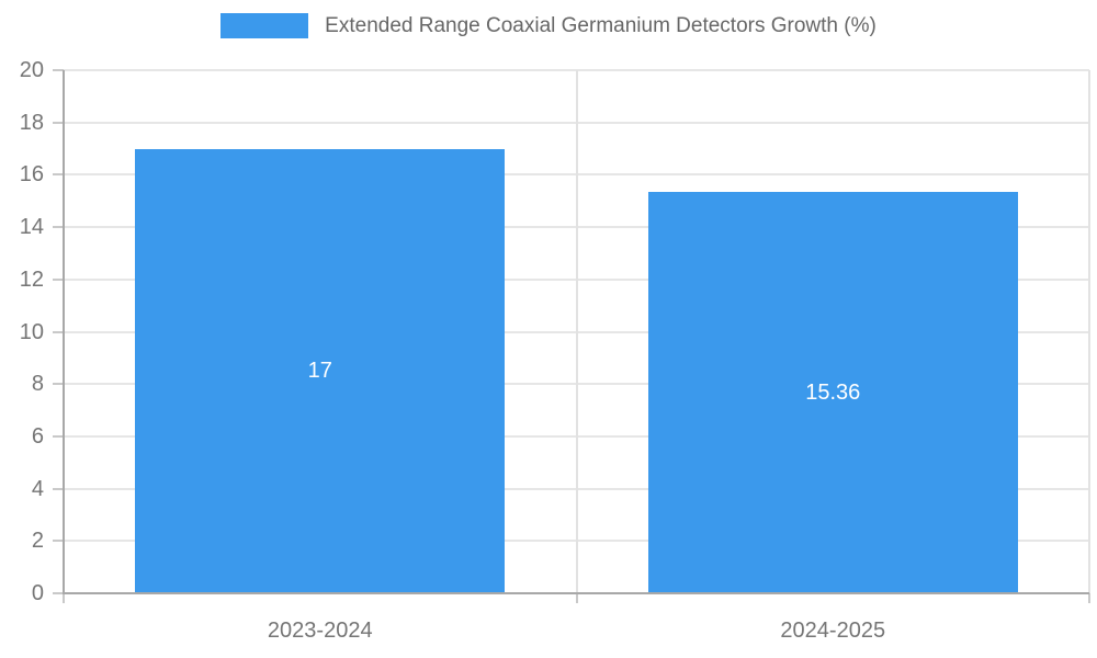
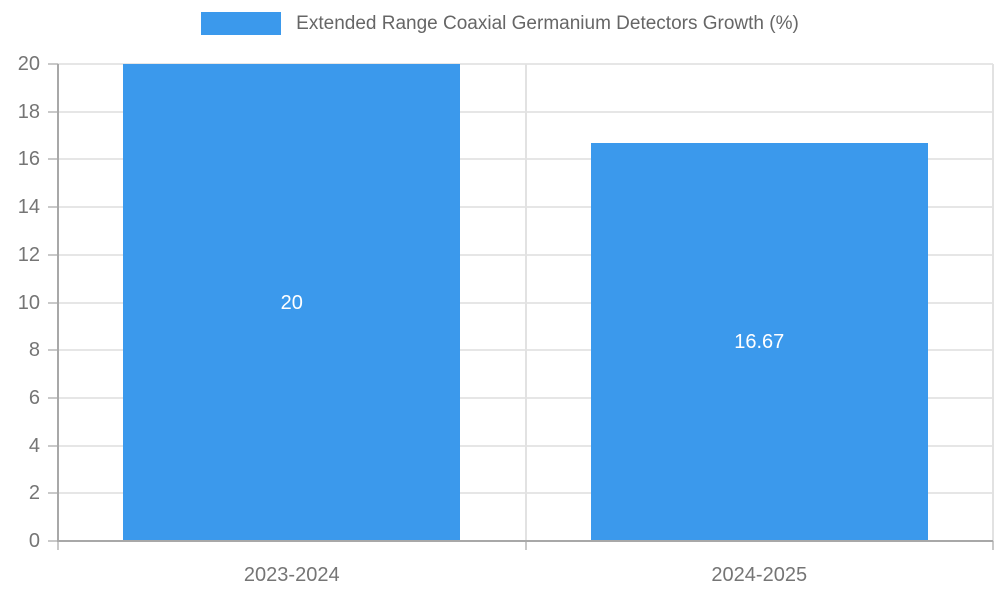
2023-2024: 17 -> 20
2024-2025: 15.36 -> 16.67
